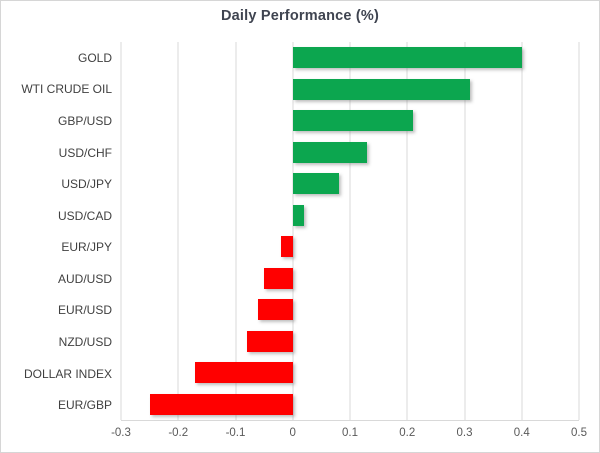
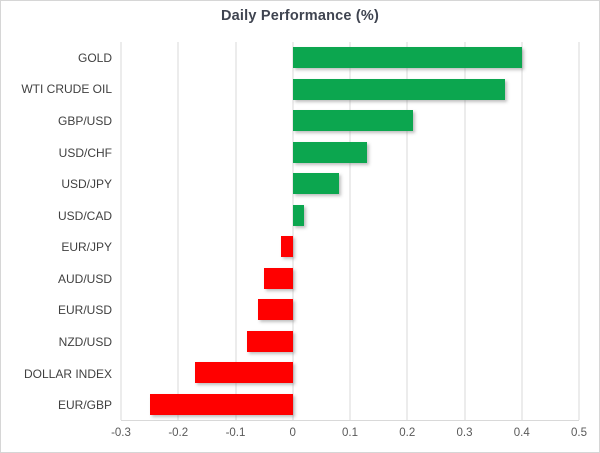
WTI CRUDE OIL: 0.31 -> 0.37
